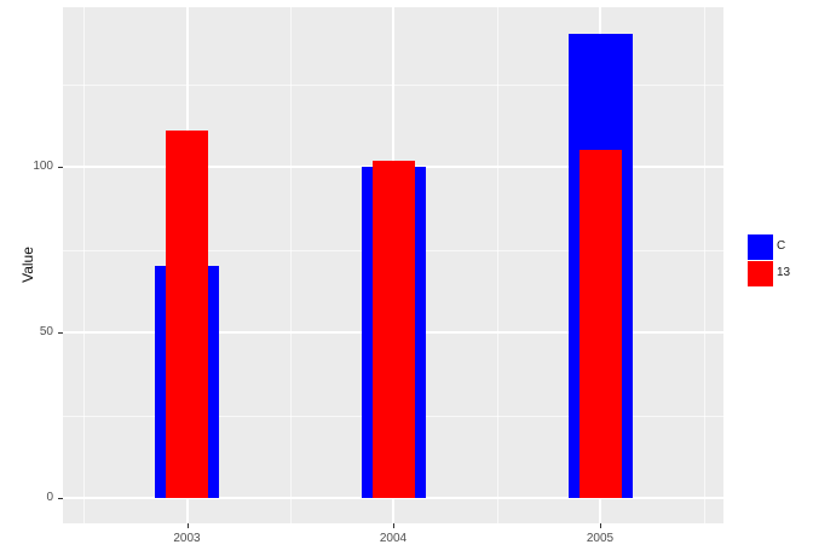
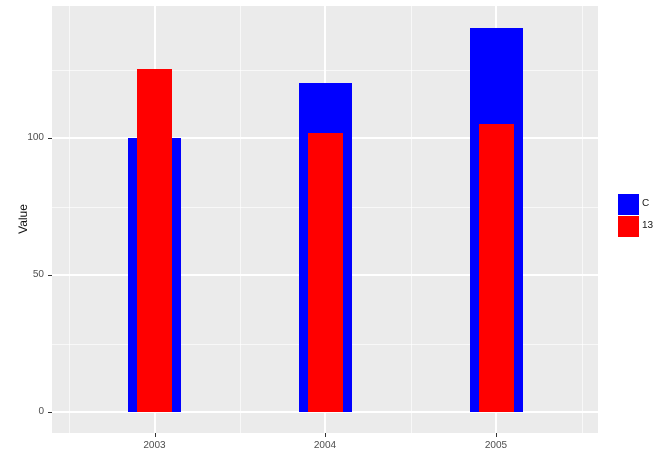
C/2003: 70 -> 100
13/2003: 111 -> 125
C/2004: 100 -> 120
